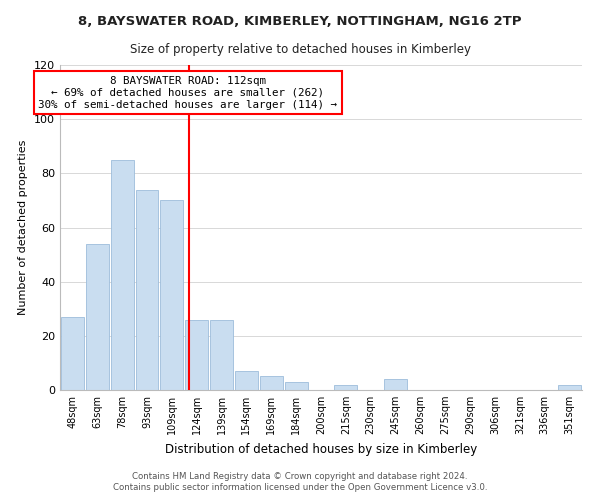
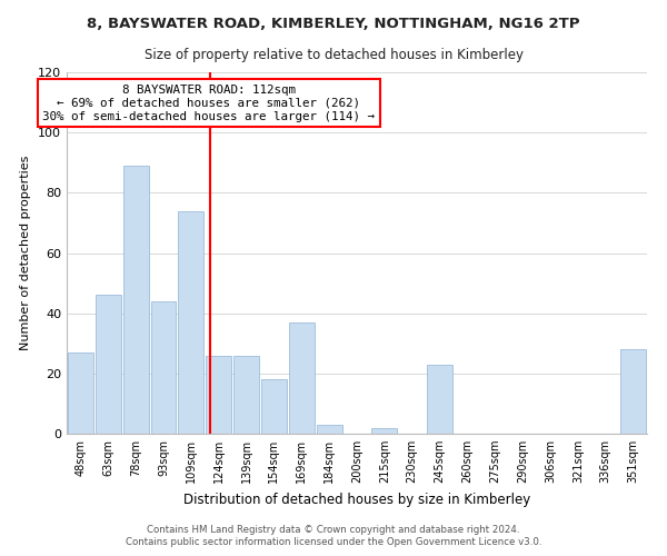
63sqm: 54 -> 46
78sqm: 85 -> 89
93sqm: 74 -> 44
109sqm: 70 -> 74
154sqm: 7 -> 18
169sqm: 5 -> 37
245sqm: 4 -> 23
351sqm: 2 -> 28
